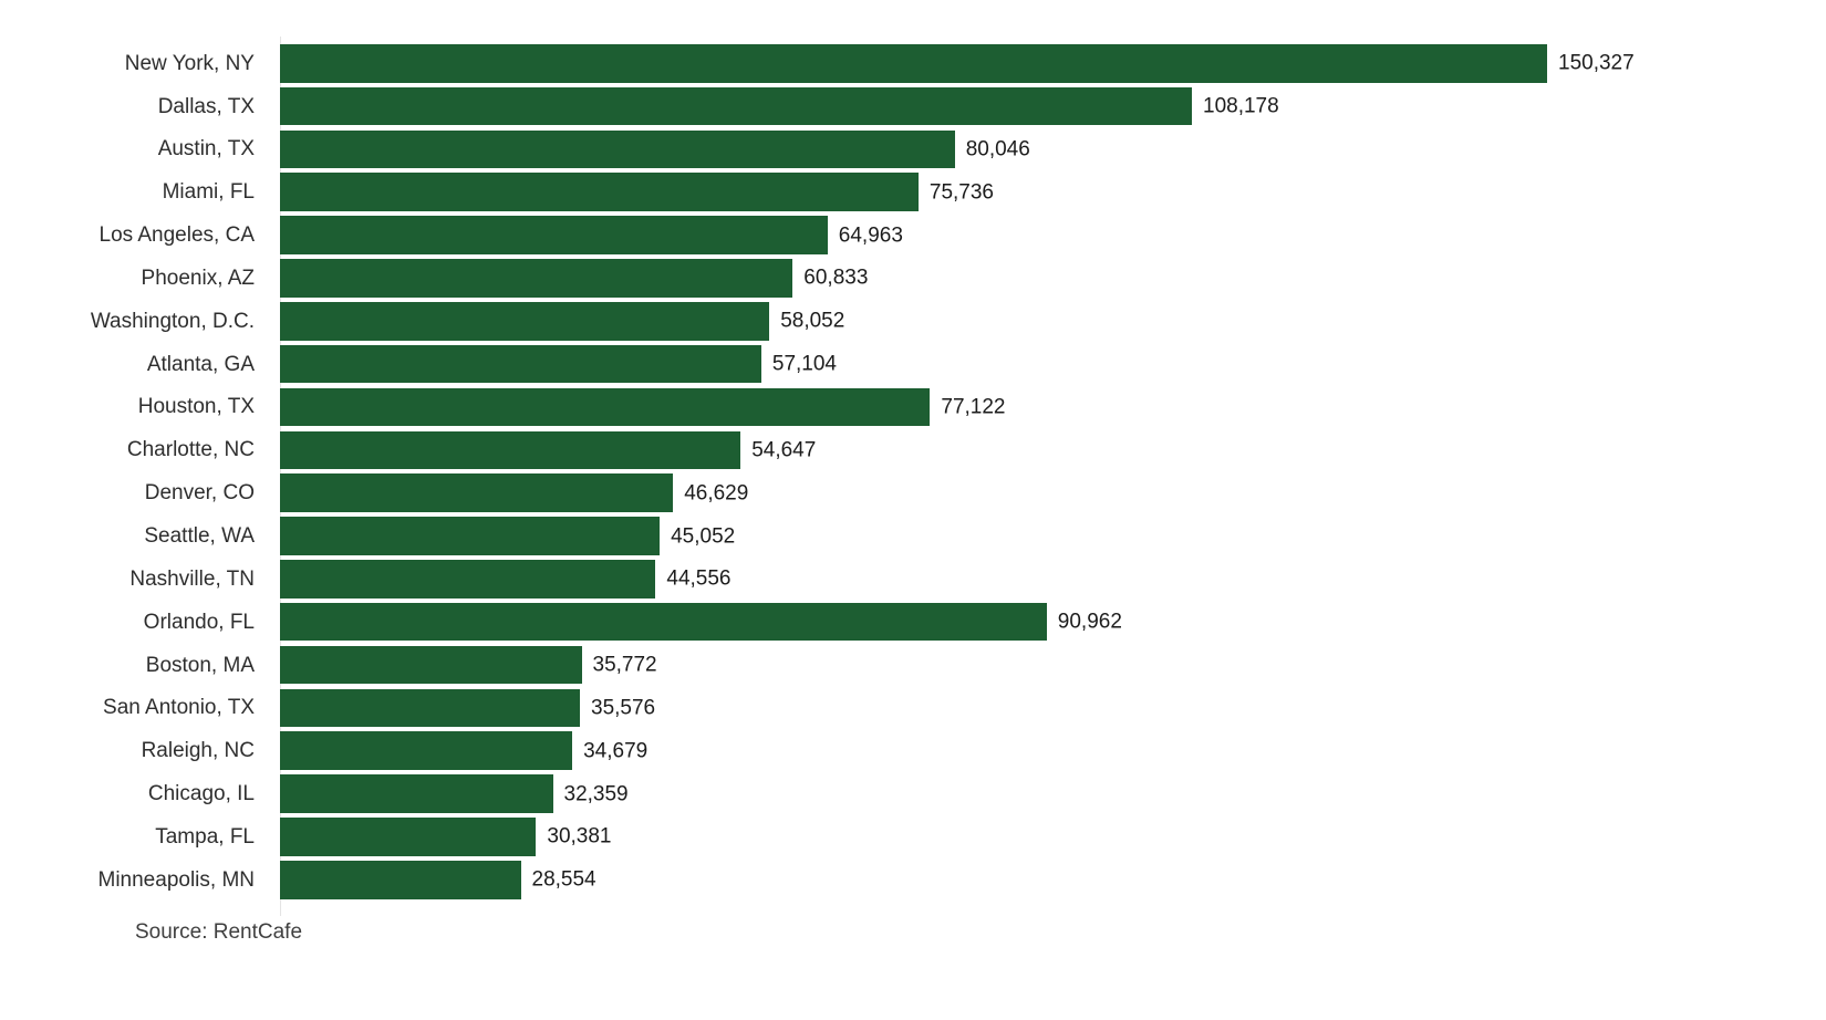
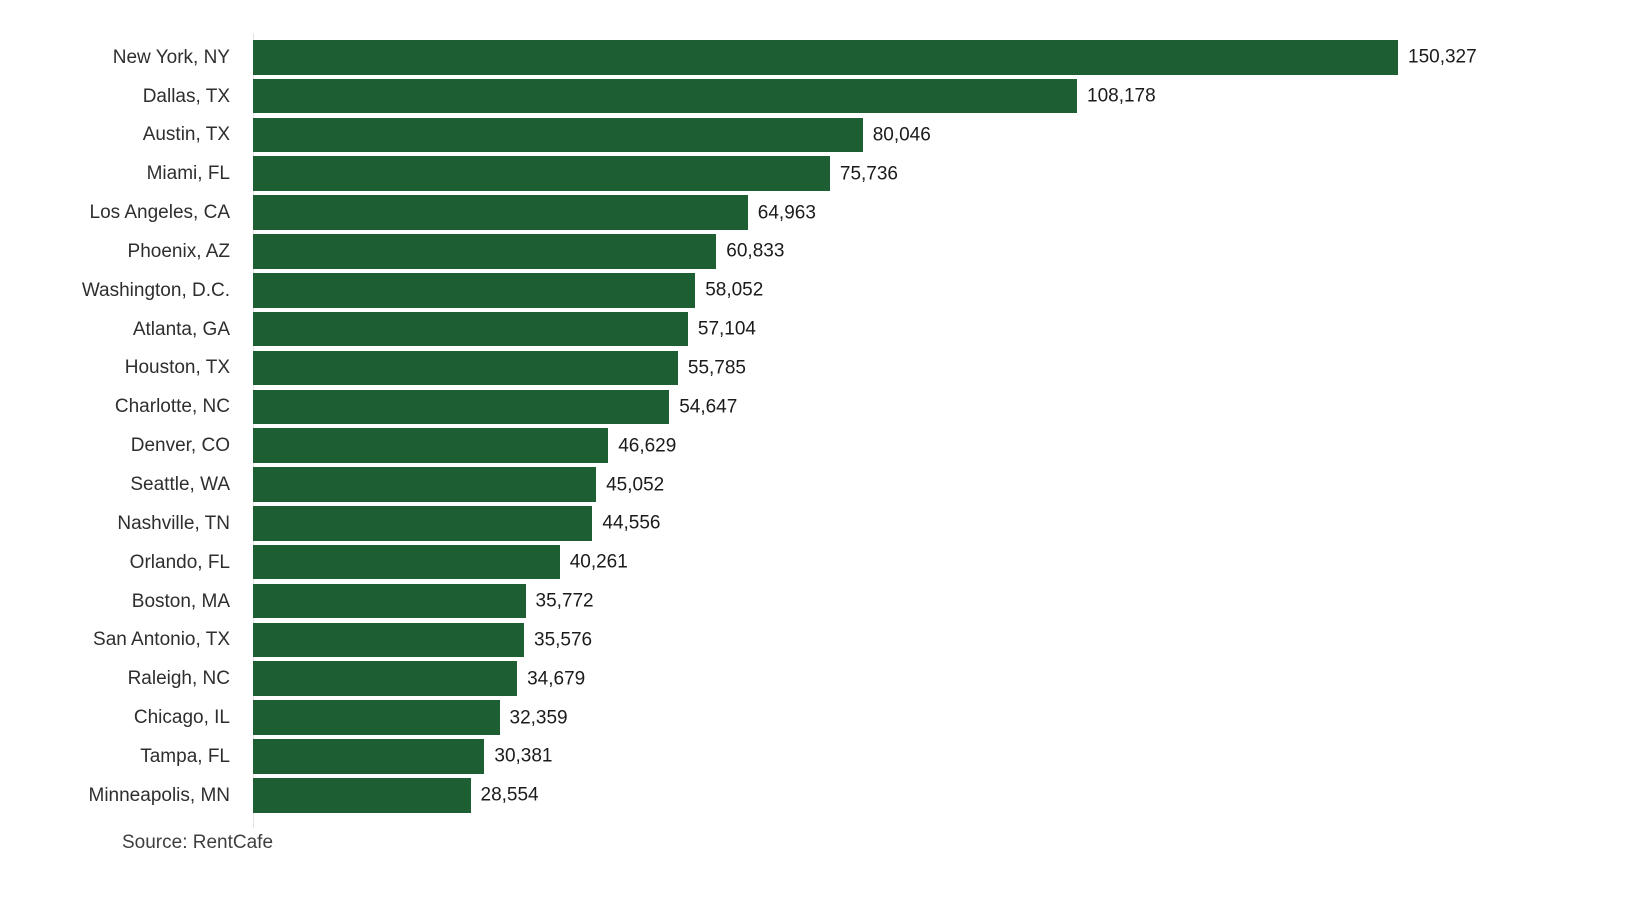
Houston, TX: 77,122 -> 55,785
Orlando, FL: 90,962 -> 40,261
